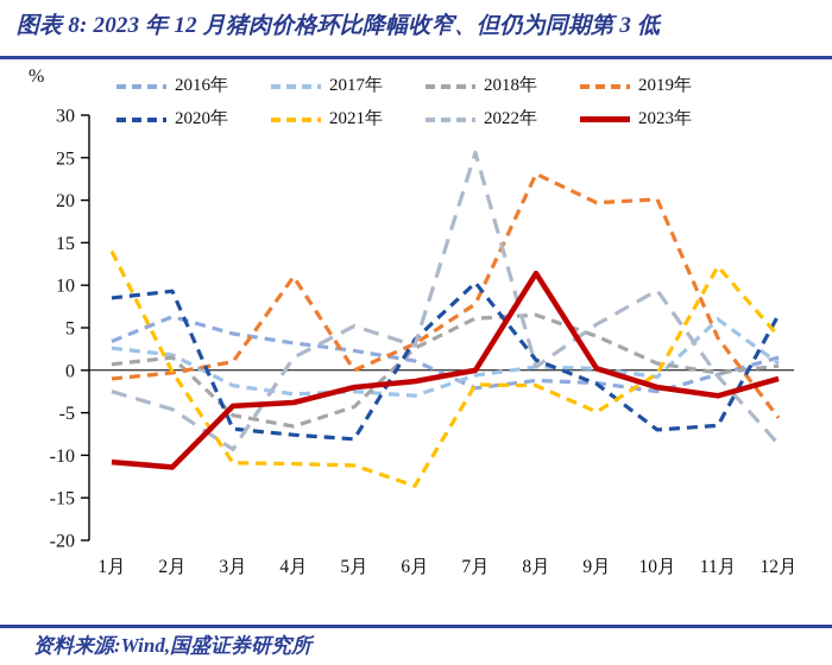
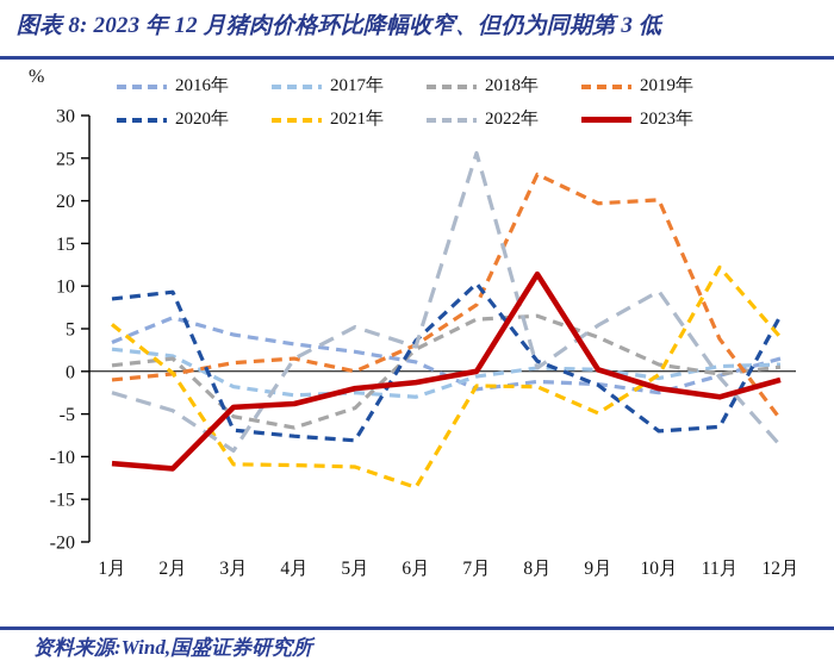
2021年/1月: 14 -> 6
2019年/4月: 11 -> 2
2017年/11月: 6 -> 1
